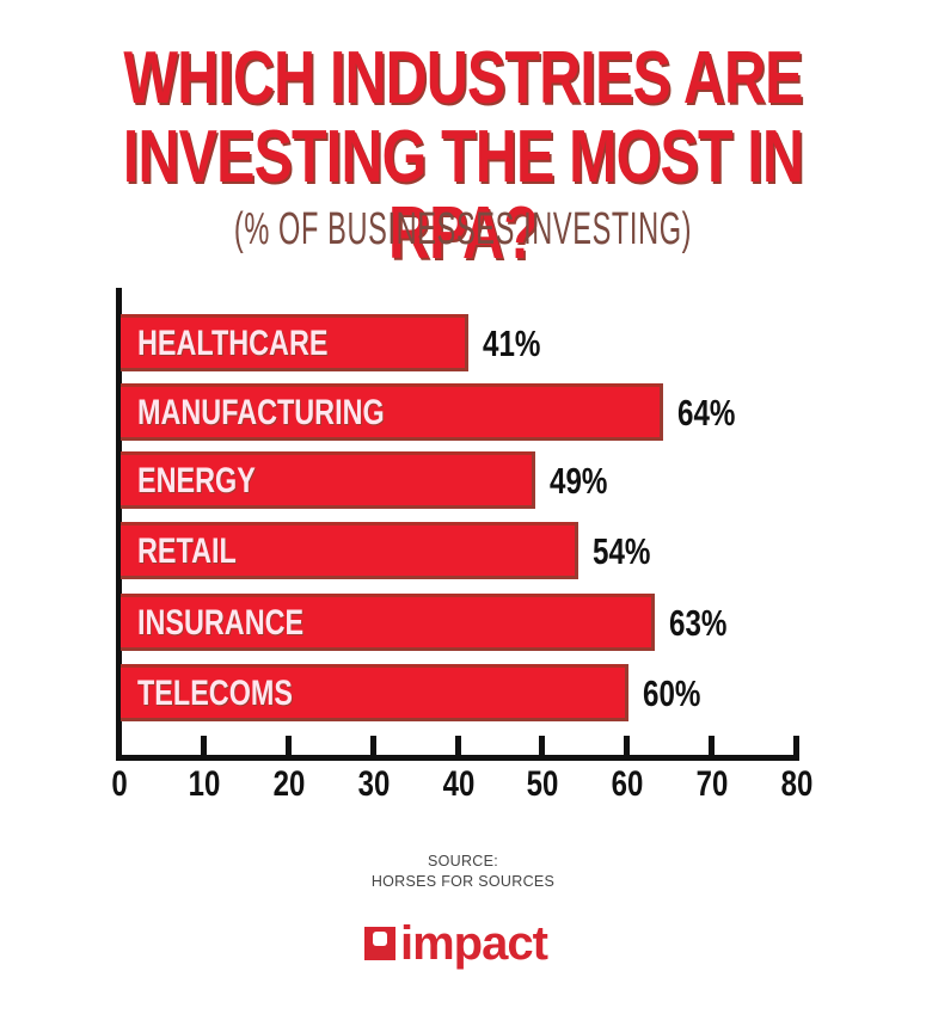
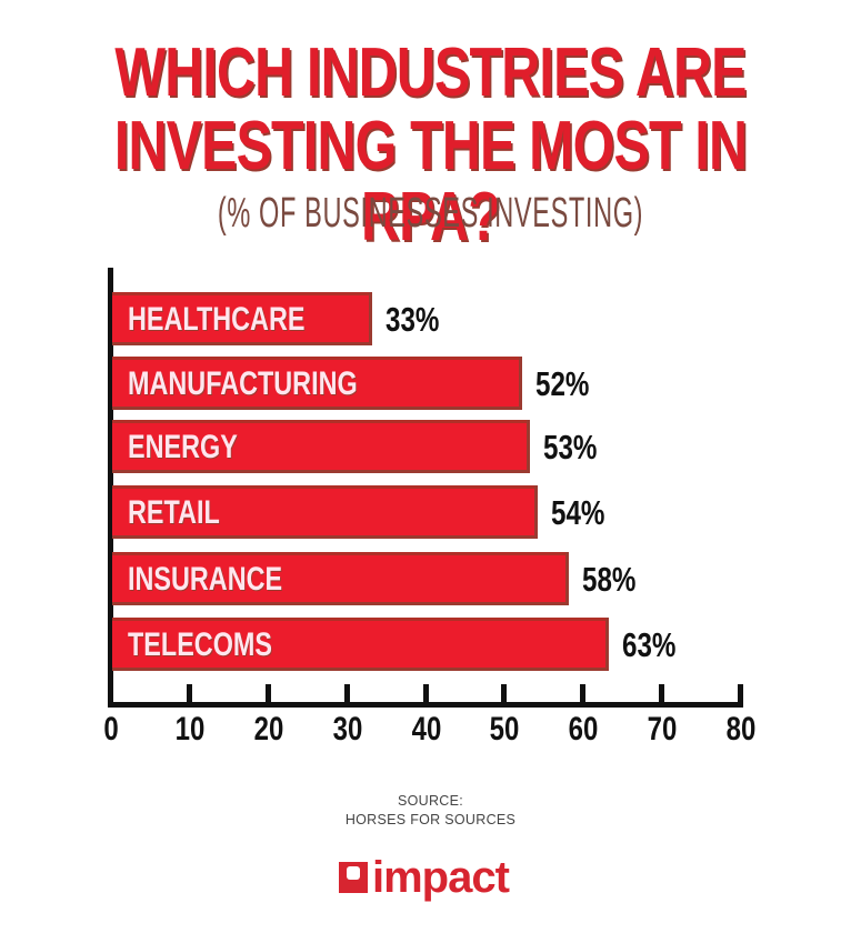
HEALTHCARE: 41% -> 33%
MANUFACTURING: 64% -> 52%
ENERGY: 49% -> 53%
INSURANCE: 63% -> 58%
TELECOMS: 60% -> 63%
